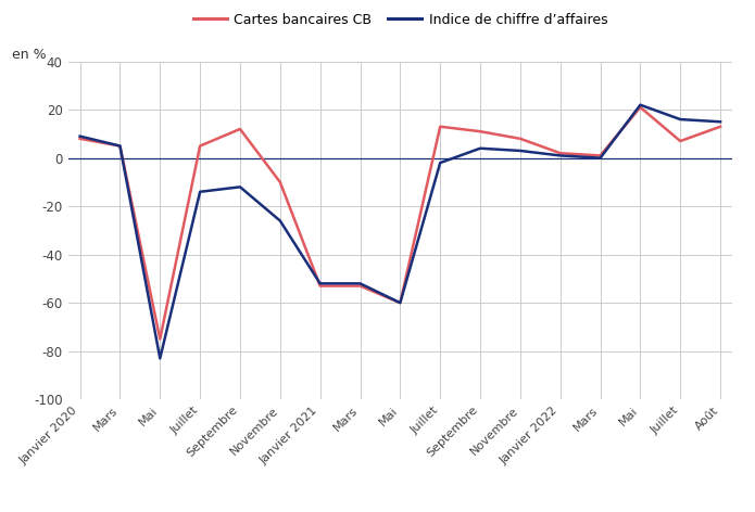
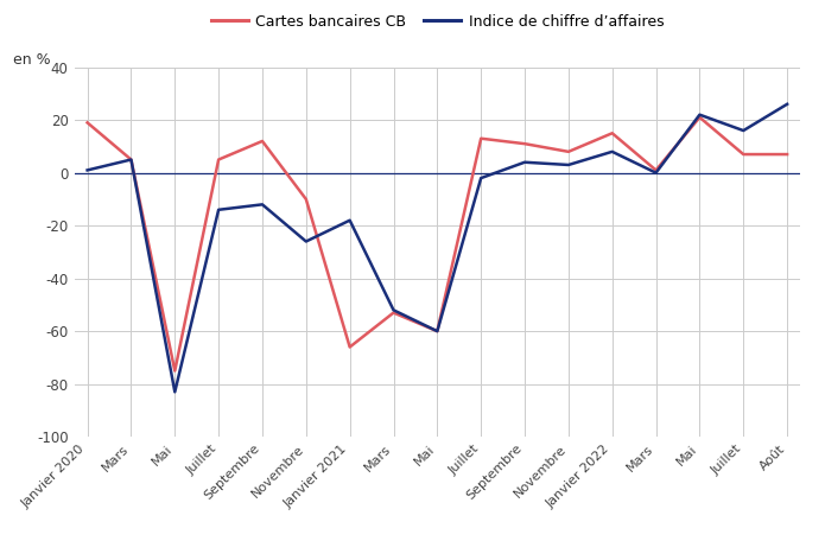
Cartes bancaires CB/Janvier 2020: 8 -> 19
Indice de chiffre d’affaires/Janvier 2020: 9 -> 1
Cartes bancaires CB/Janvier 2021: -53 -> -66
Indice de chiffre d’affaires/Janvier 2021: -52 -> -18
Cartes bancaires CB/Janvier 2022: 2 -> 15
Indice de chiffre d’affaires/Janvier 2022: 1 -> 8
Cartes bancaires CB/Août: 13 -> 7
Indice de chiffre d’affaires/Août: 15 -> 26
